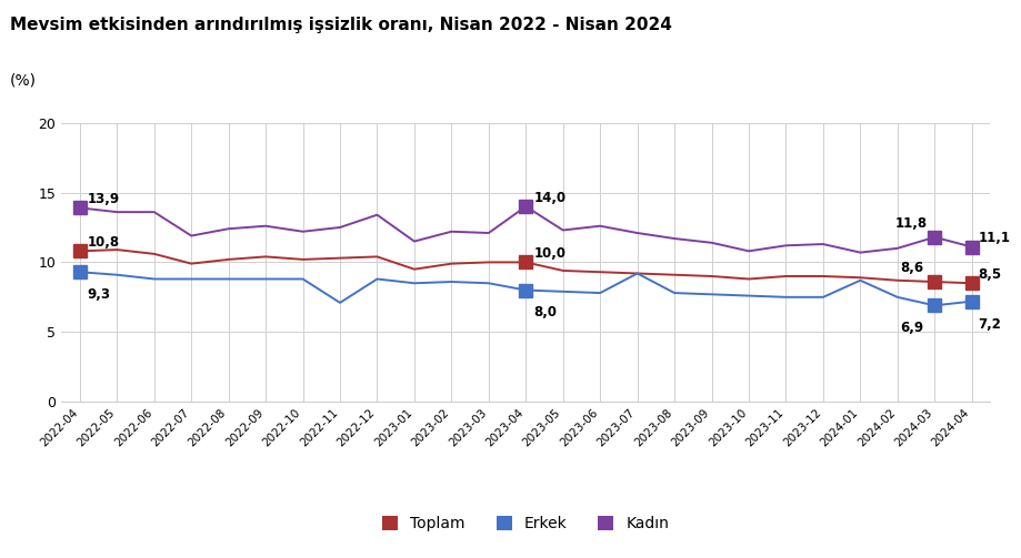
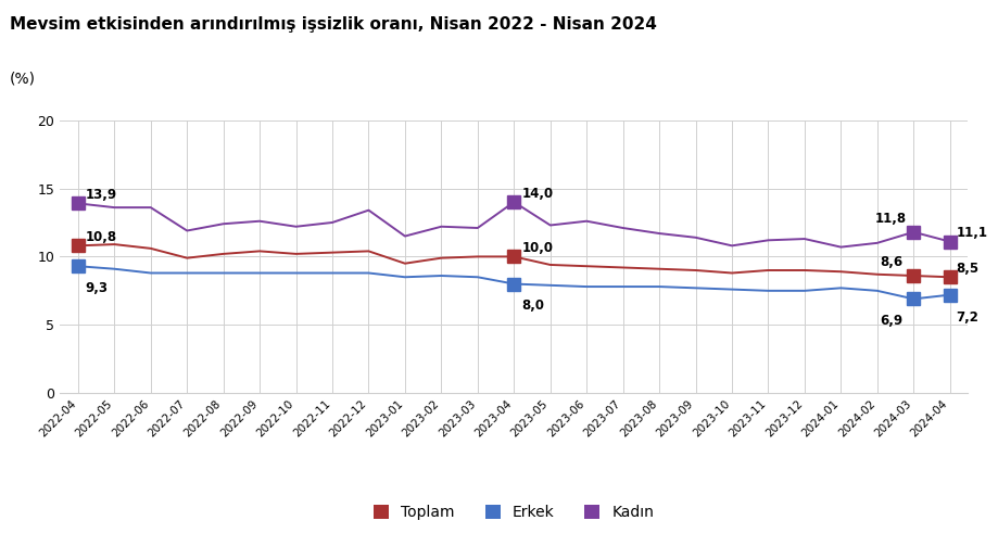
Erkek/2022-11: 7.1 -> 8.8
Erkek/2023-07: 9.2 -> 7.8
Erkek/2024-01: 8.7 -> 7.7
